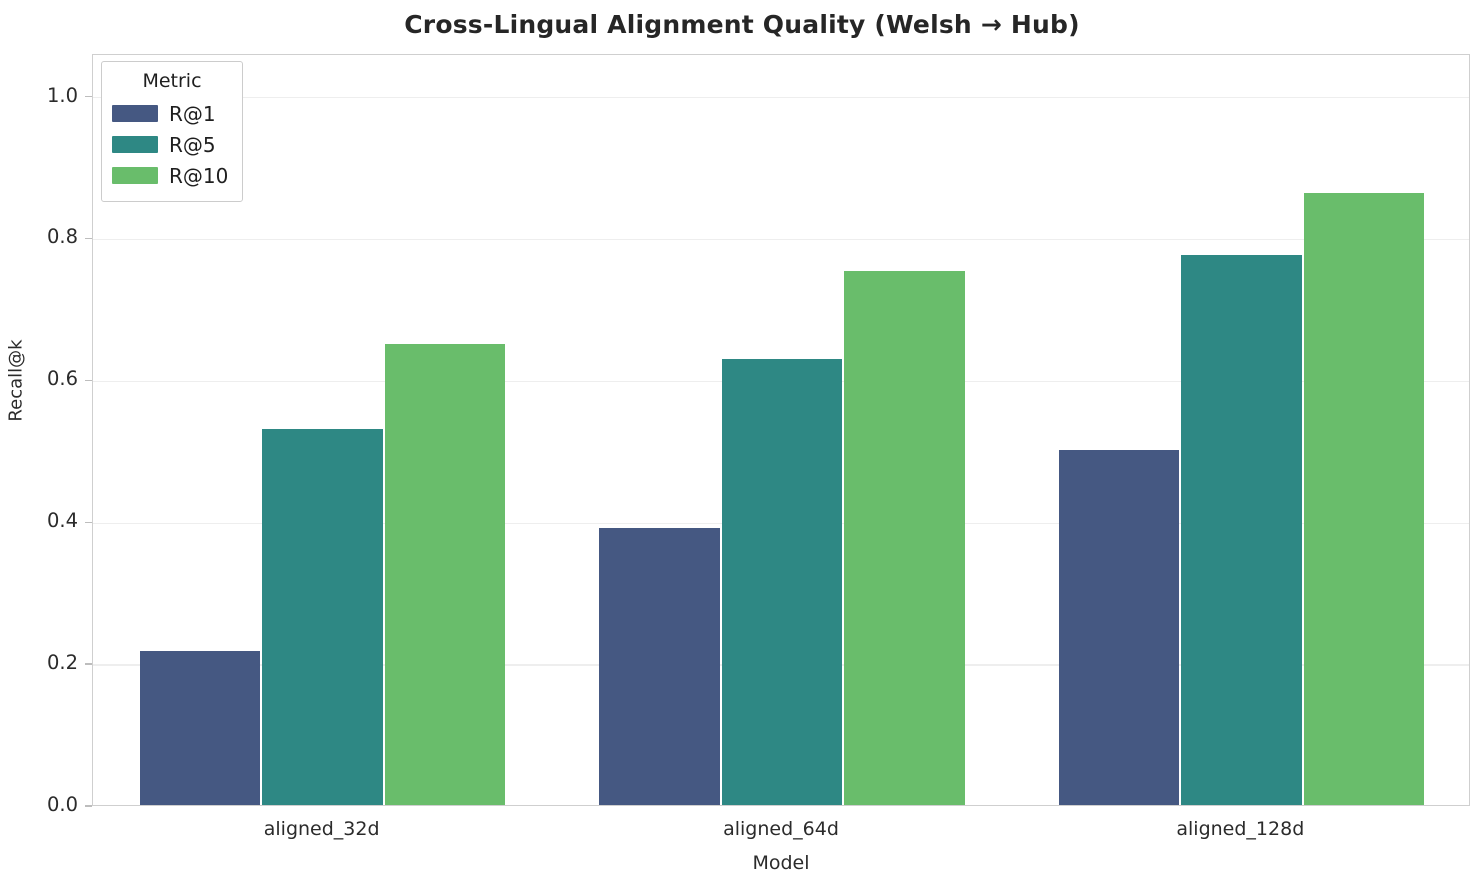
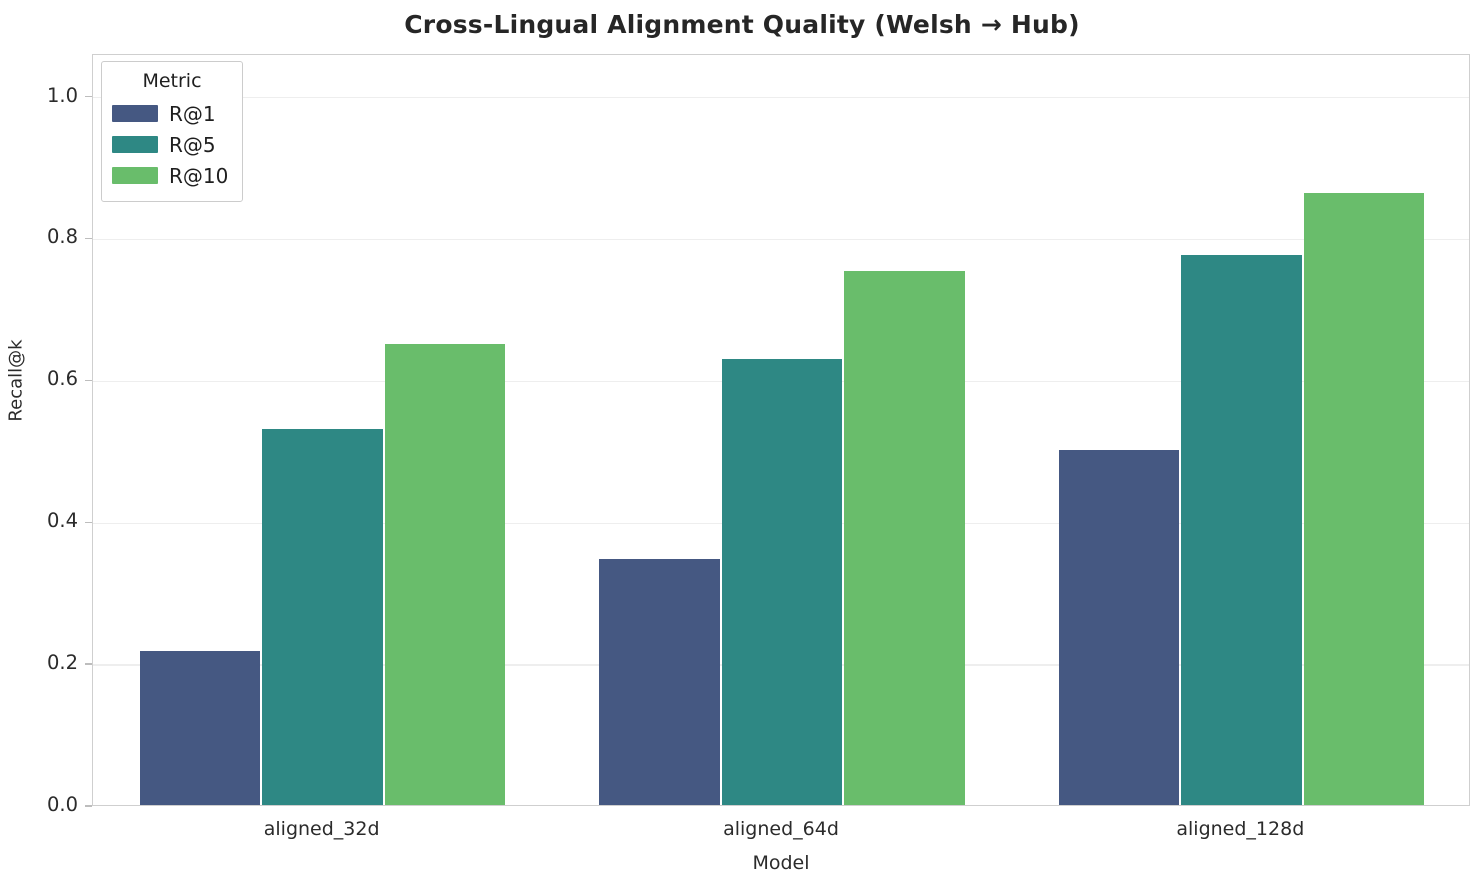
R@1/aligned_64d: 0.39 -> 0.35
